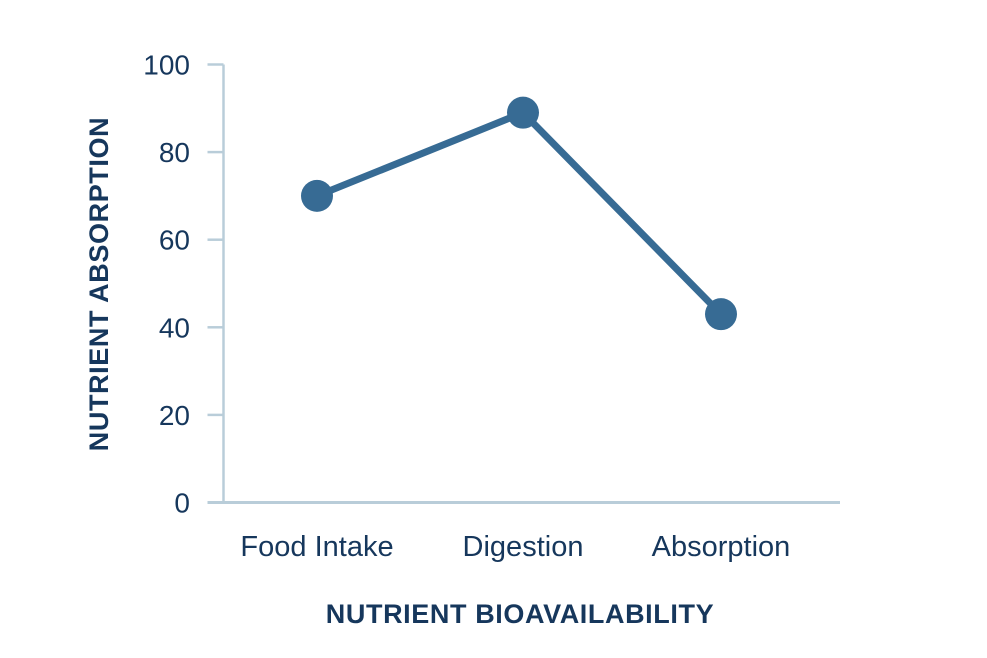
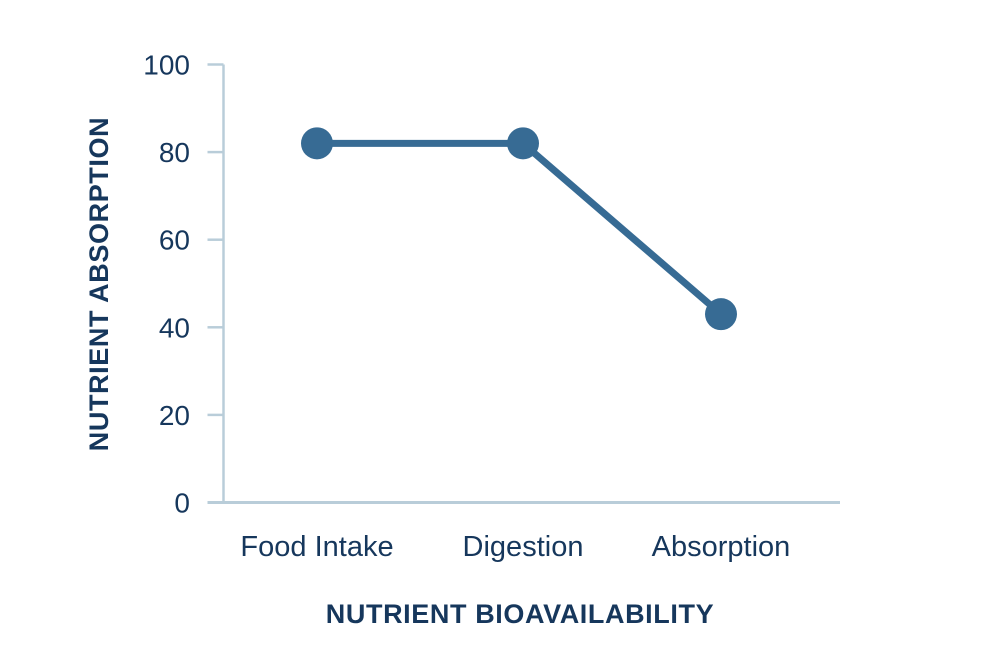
Food Intake: 70 -> 82
Digestion: 89 -> 82
